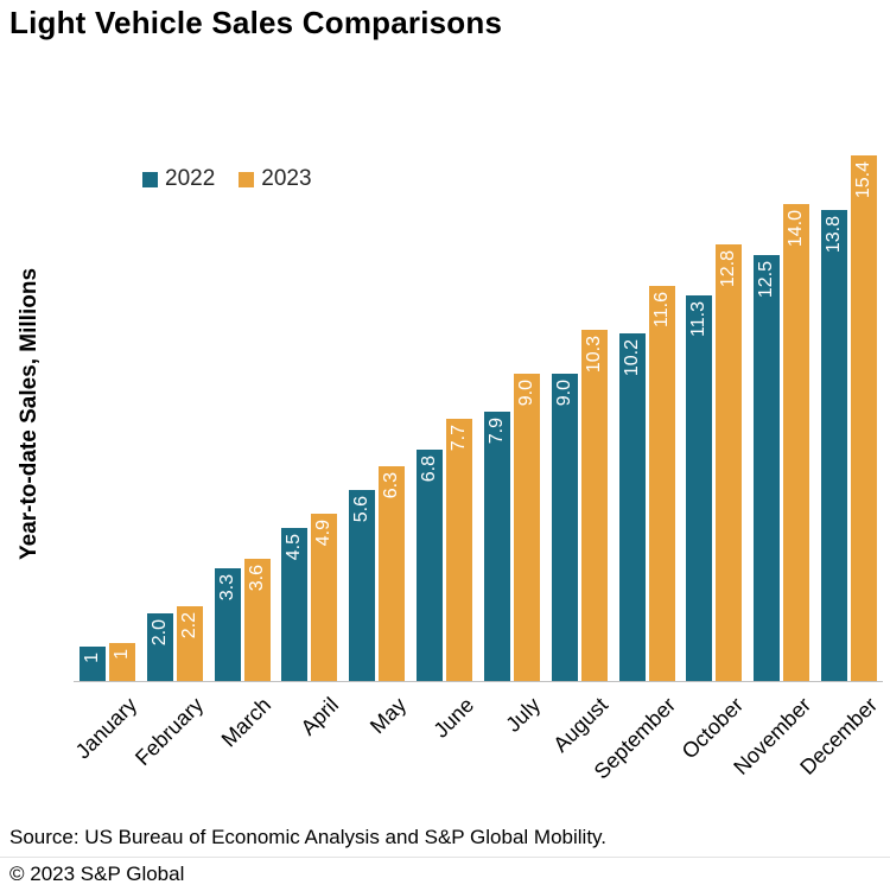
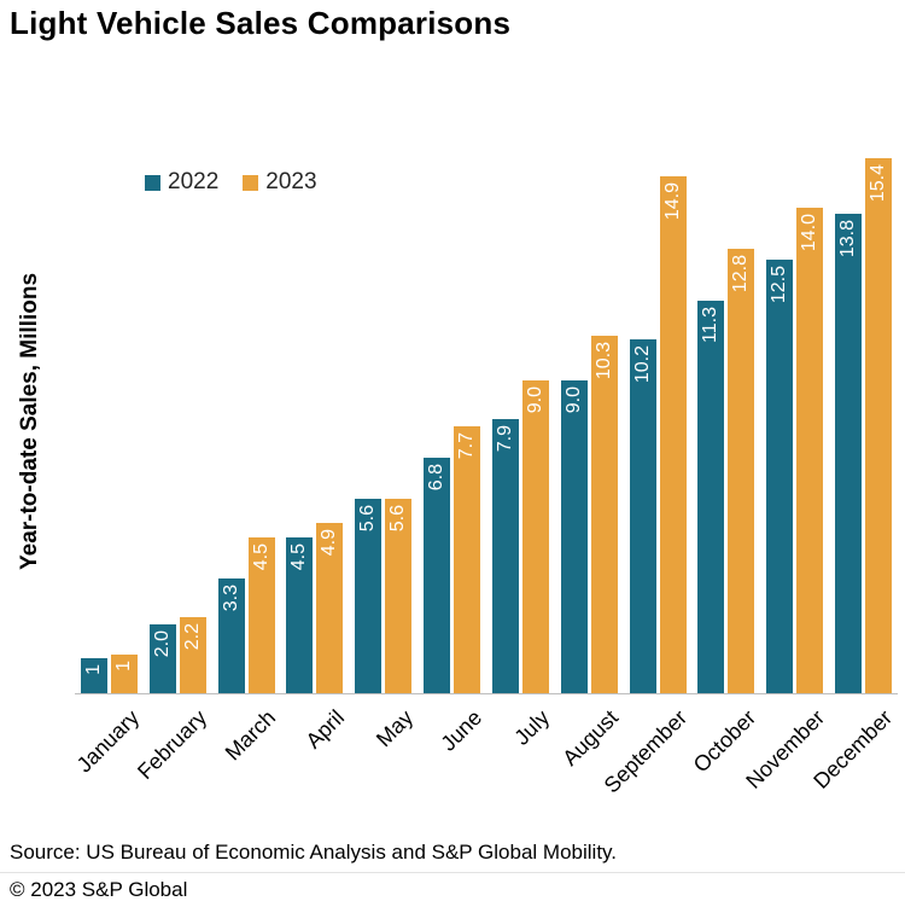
2023/March: 3.6 -> 4.5
2023/May: 6.3 -> 5.6
2023/September: 11.6 -> 14.9
